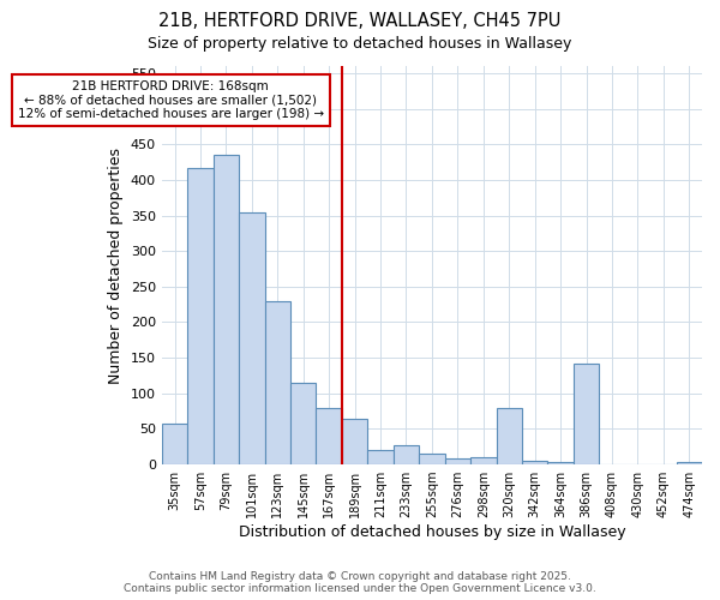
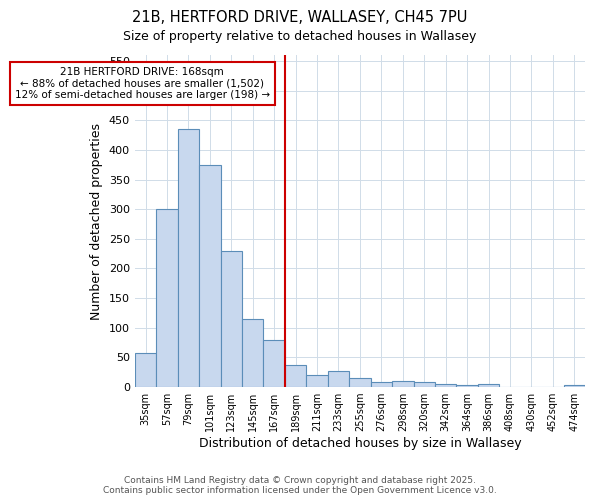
57sqm: 416 -> 300
101sqm: 354 -> 375
189sqm: 64 -> 38
320sqm: 80 -> 9
386sqm: 142 -> 5
